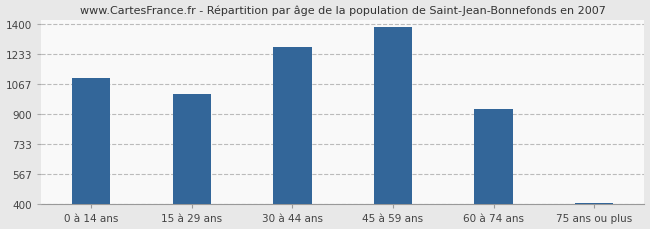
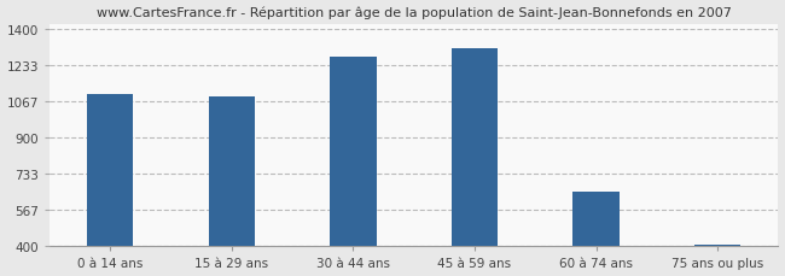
15 à 29 ans: 1010 -> 1090
45 à 59 ans: 1380 -> 1310
60 à 74 ans: 930 -> 650
